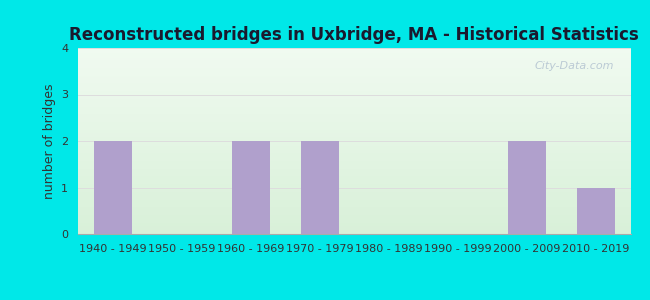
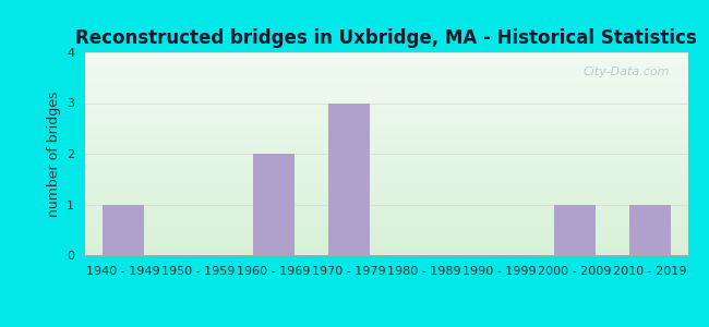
1940 - 1949: 2 -> 1
1970 - 1979: 2 -> 3
2000 - 2009: 2 -> 1
